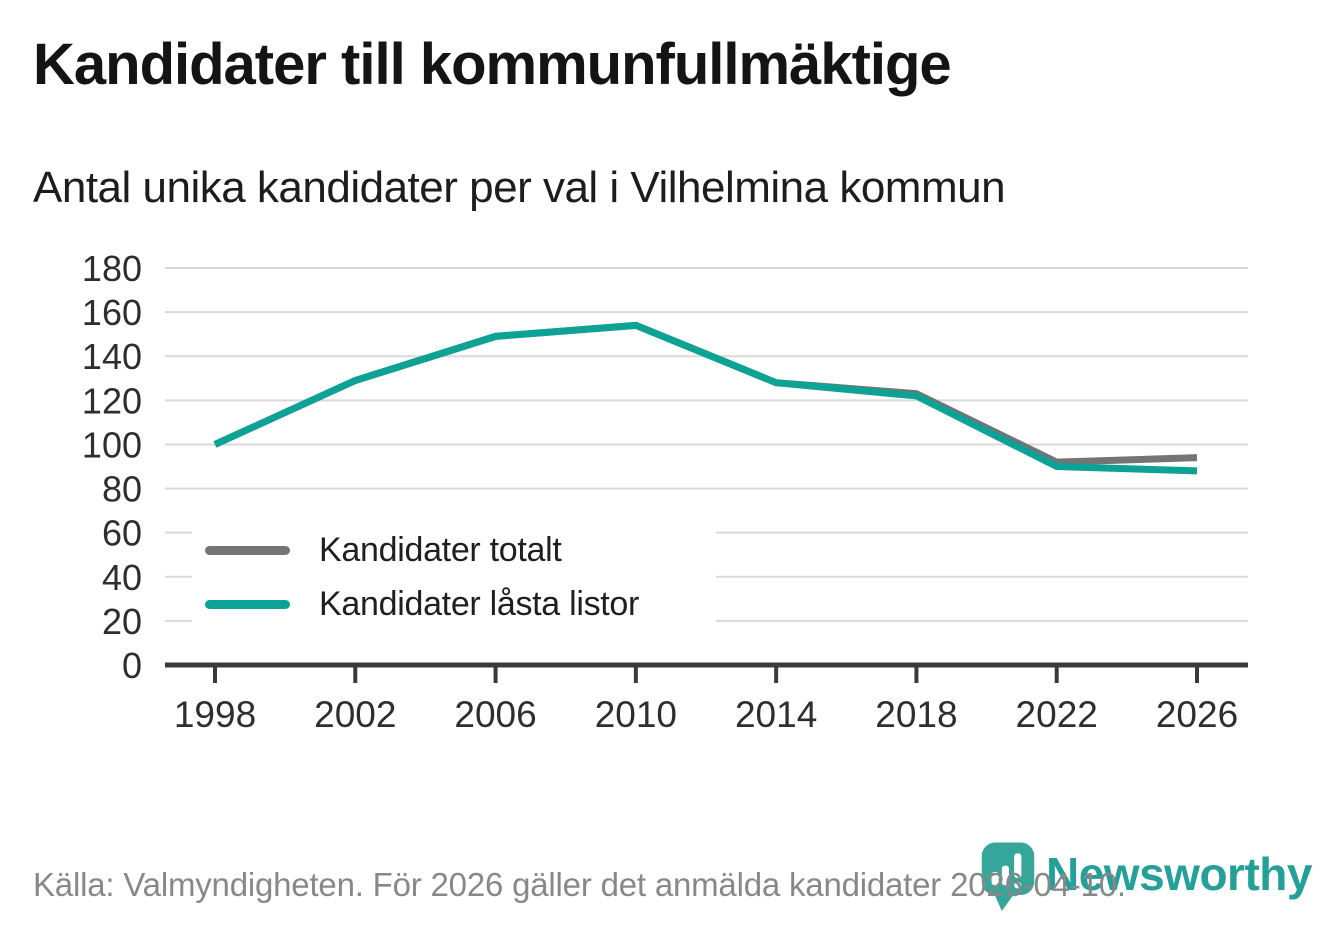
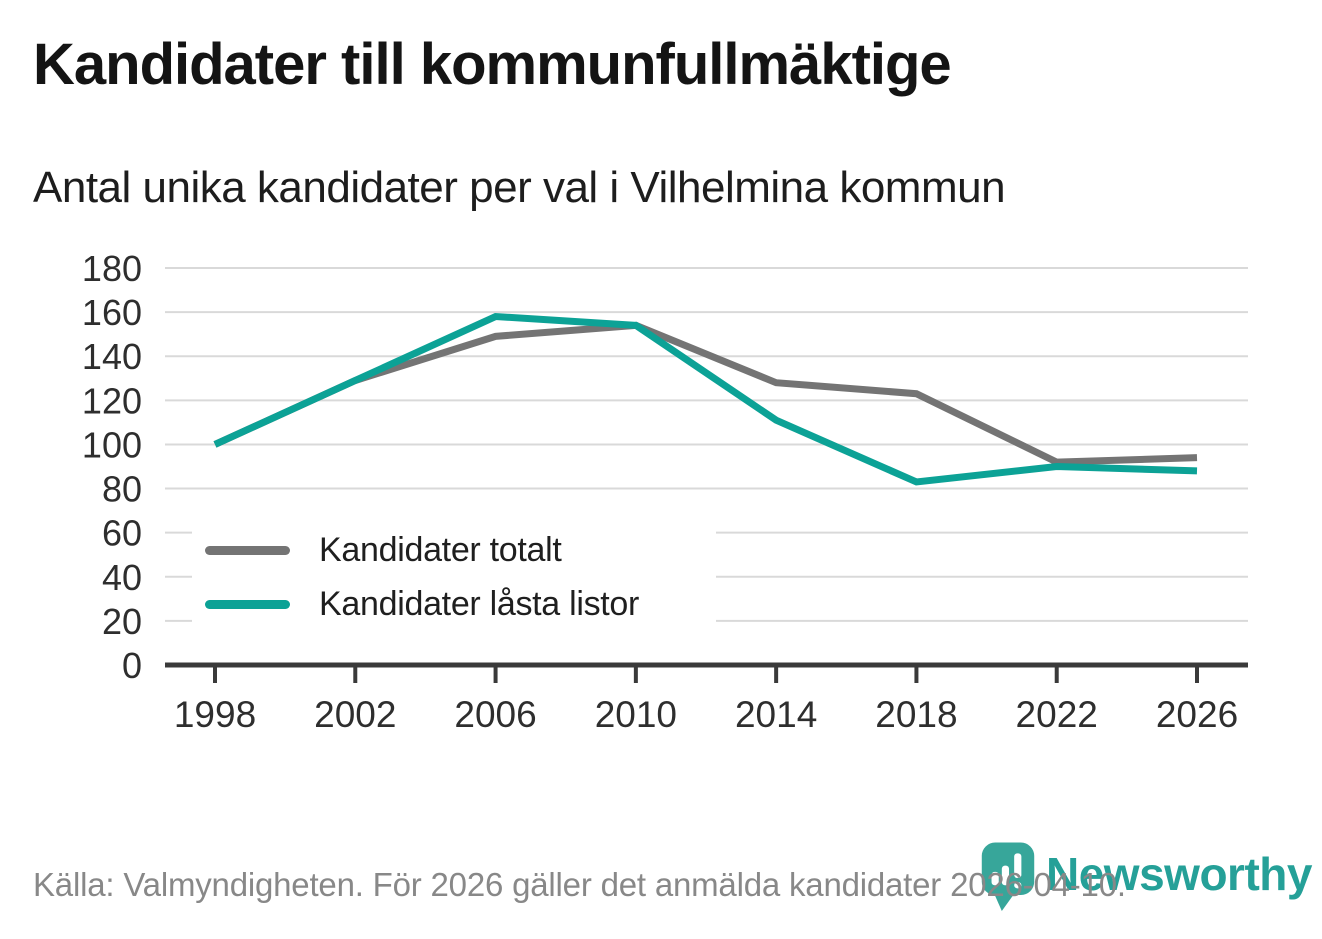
Kandidater låsta listor/2006: 149 -> 158
Kandidater låsta listor/2014: 128 -> 111
Kandidater låsta listor/2018: 122 -> 83
